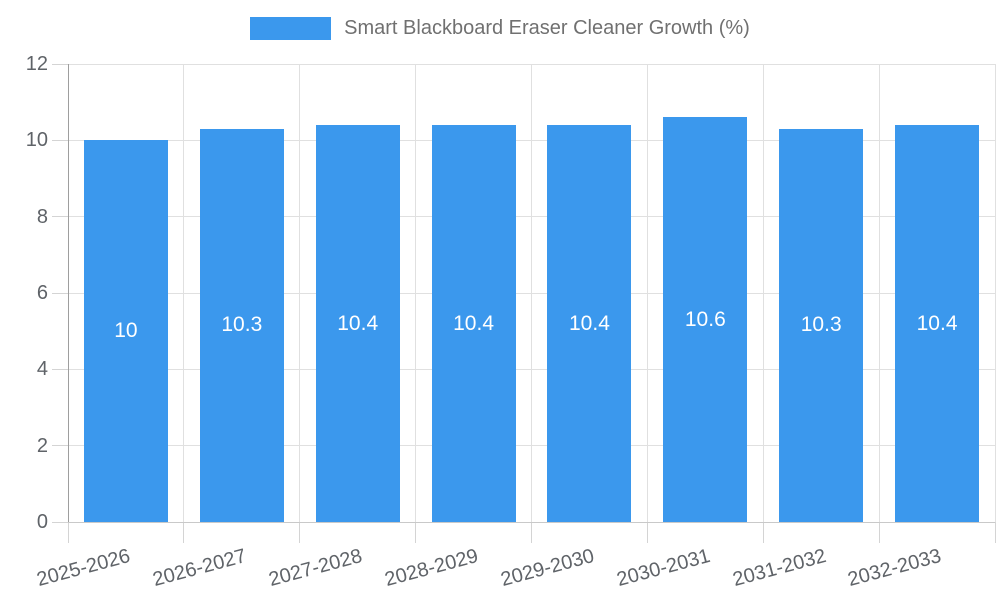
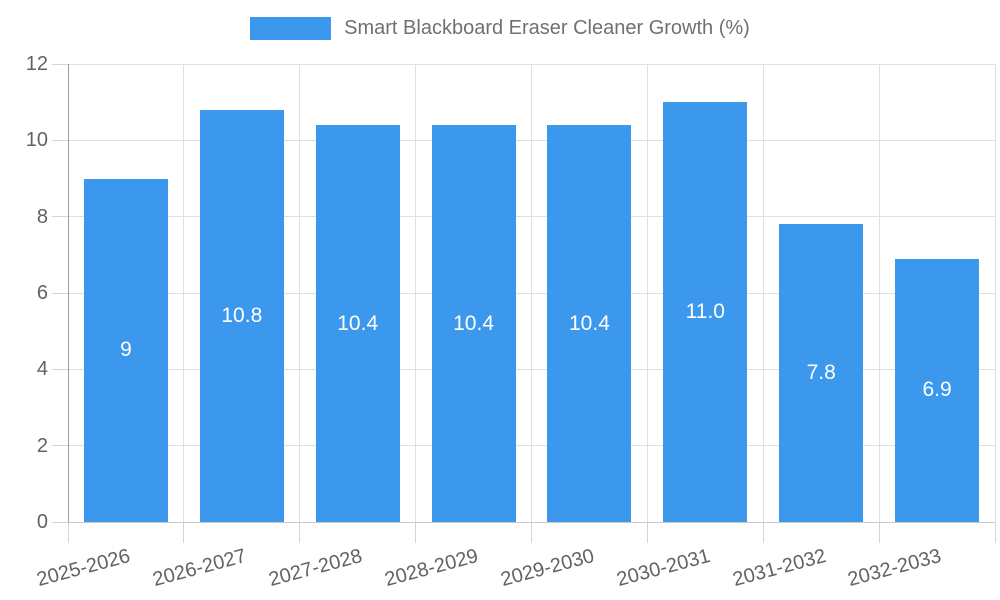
2025-2026: 10 -> 9
2026-2027: 10.3 -> 10.8
2030-2031: 10.6 -> 11.0
2031-2032: 10.3 -> 7.8
2032-2033: 10.4 -> 6.9
